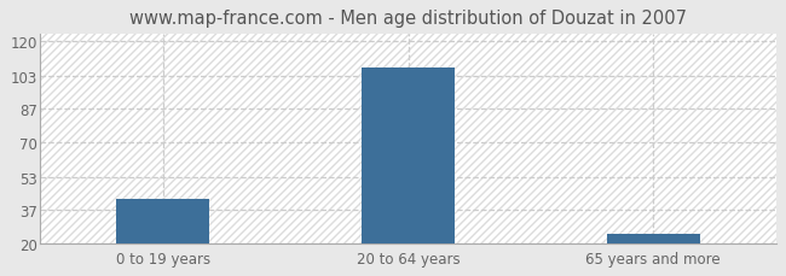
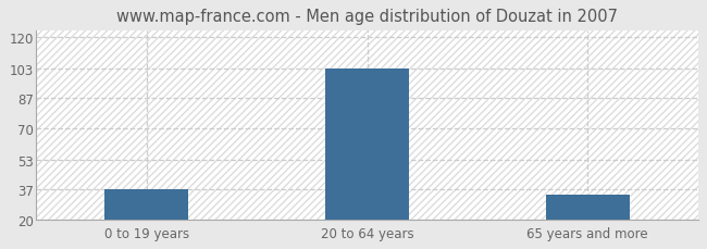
0 to 19 years: 42 -> 37
20 to 64 years: 107 -> 103
65 years and more: 25 -> 34
